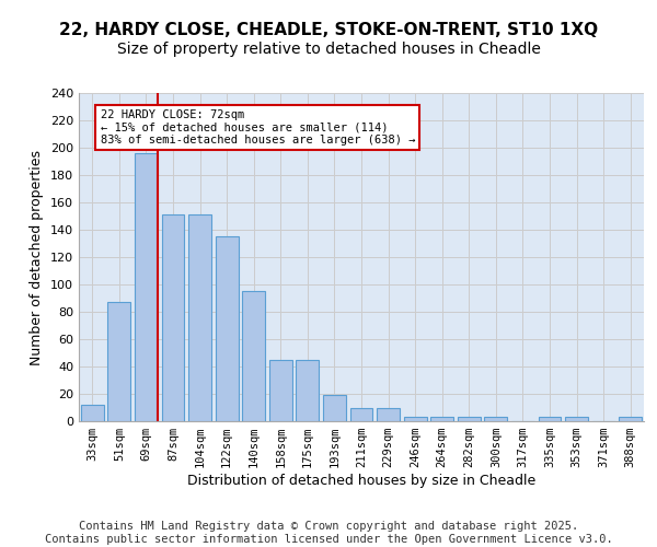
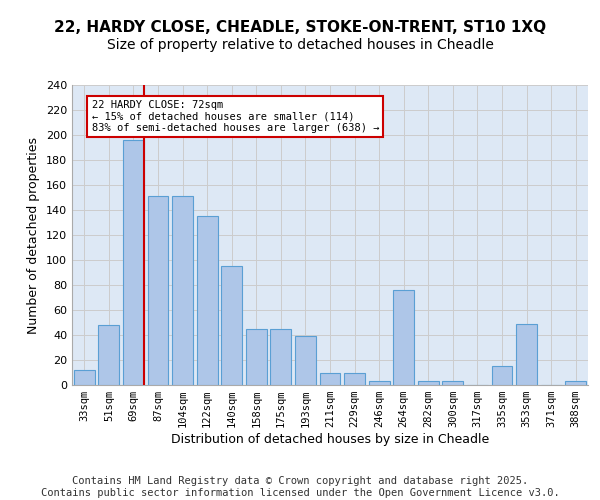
51sqm: 87 -> 48
193sqm: 19 -> 39
264sqm: 3 -> 76
335sqm: 3 -> 15
353sqm: 3 -> 49
